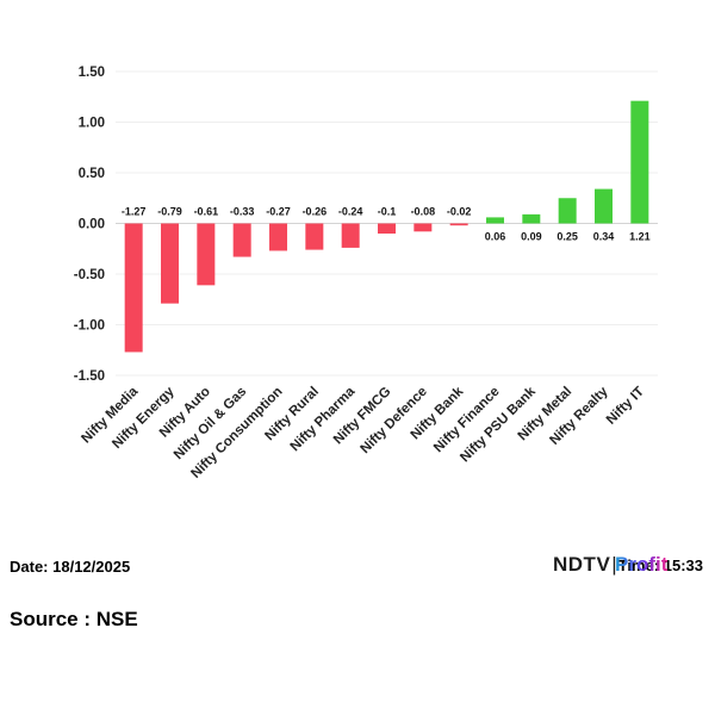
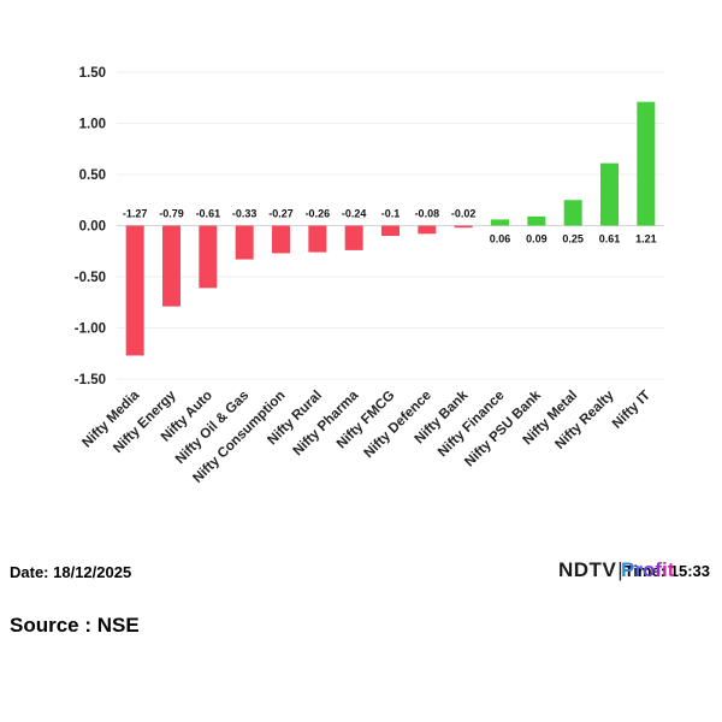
Nifty Realty: 0.34 -> 0.61
